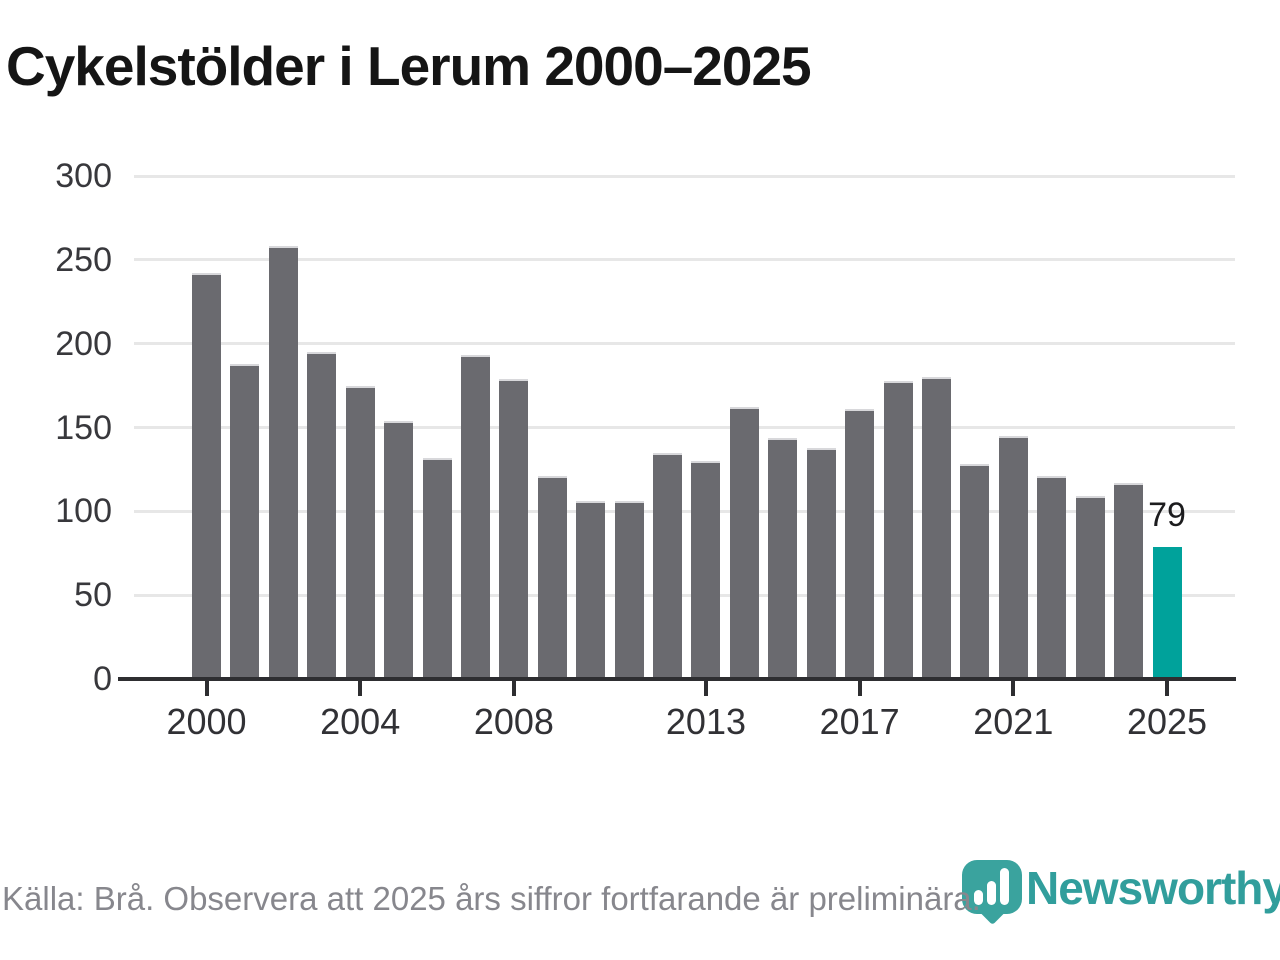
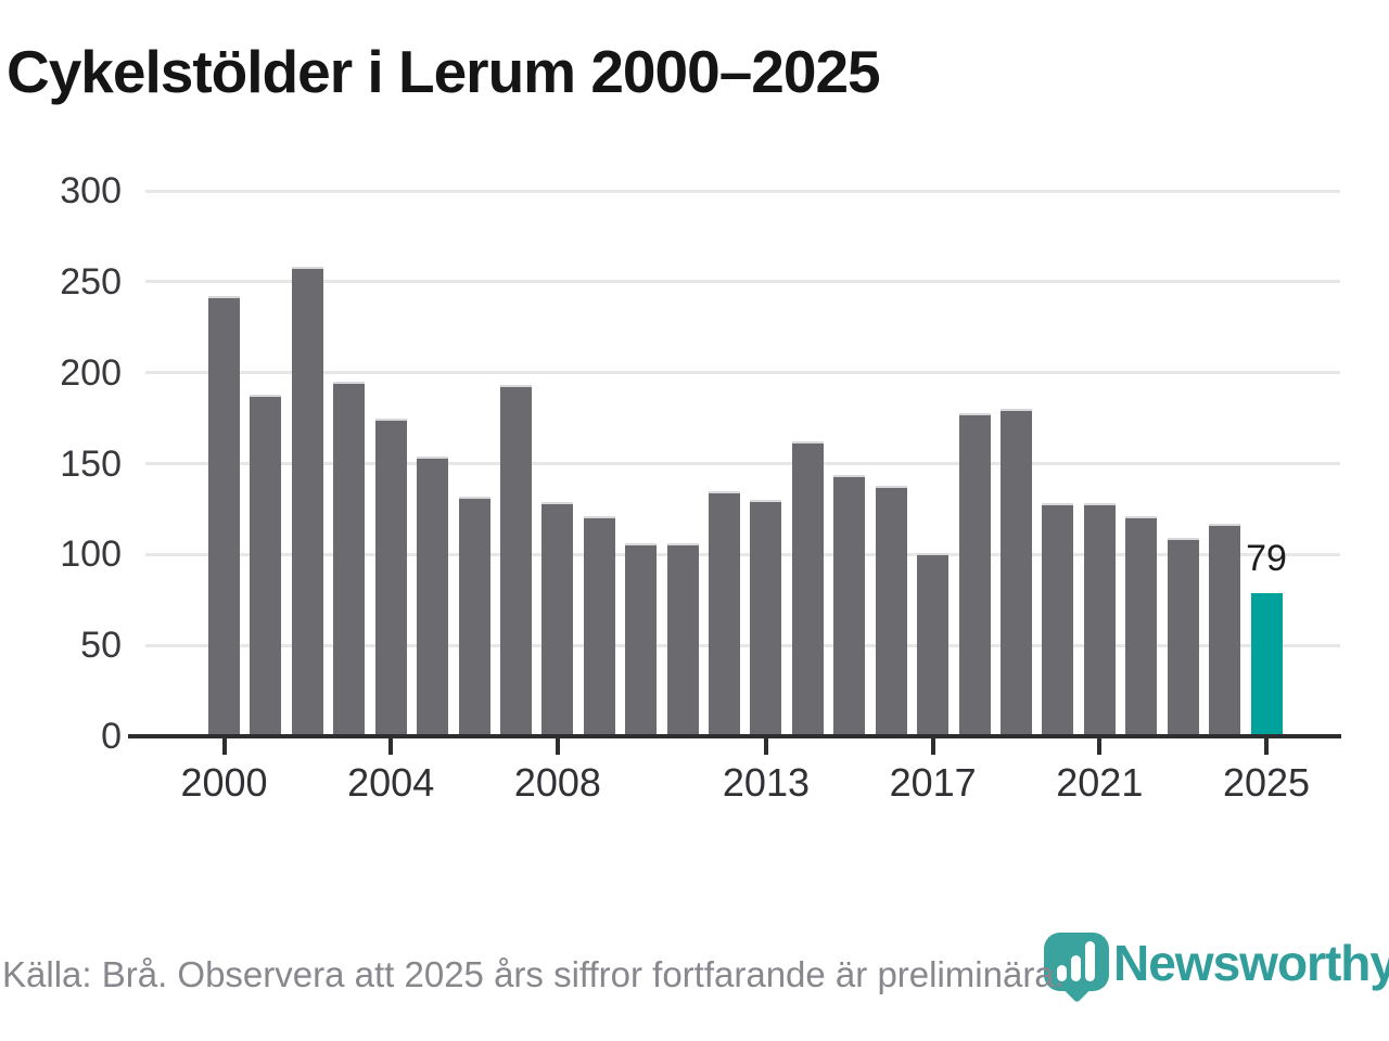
2008: 179 -> 129
2017: 161 -> 101
2021: 145 -> 128
